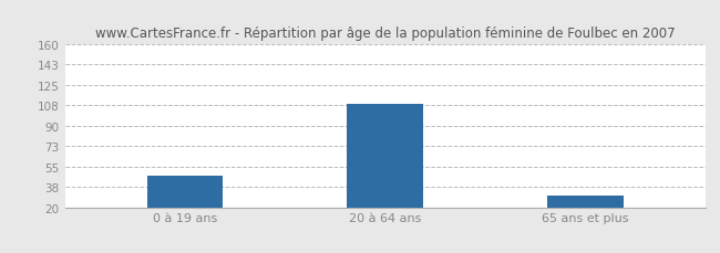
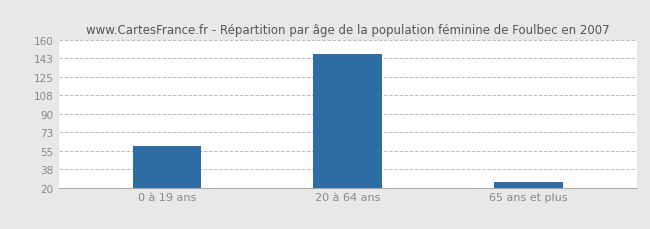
0 à 19 ans: 47 -> 60
20 à 64 ans: 109 -> 147
65 ans et plus: 30 -> 25
